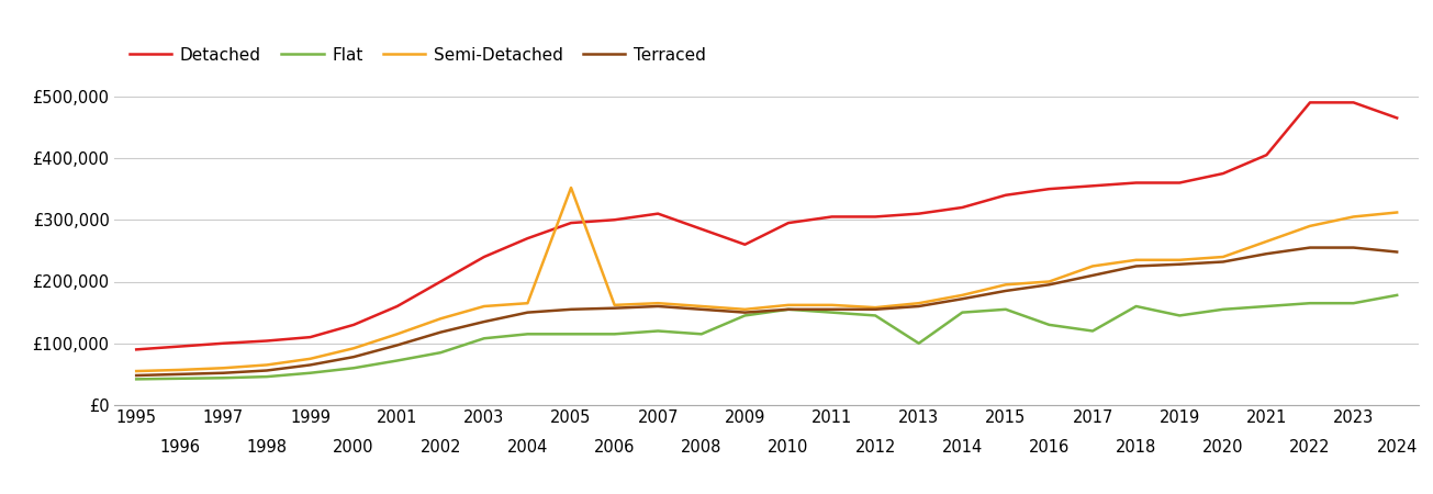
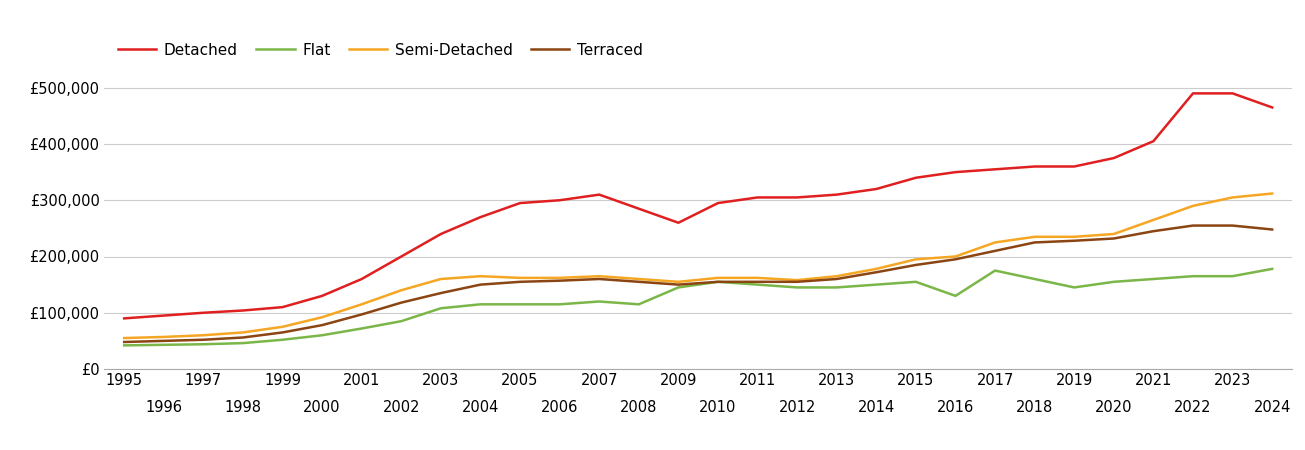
Semi-Detached/2005: £352,000 -> £162,000
Flat/2013: £100,000 -> £145,000
Flat/2017: £120,000 -> £175,000
